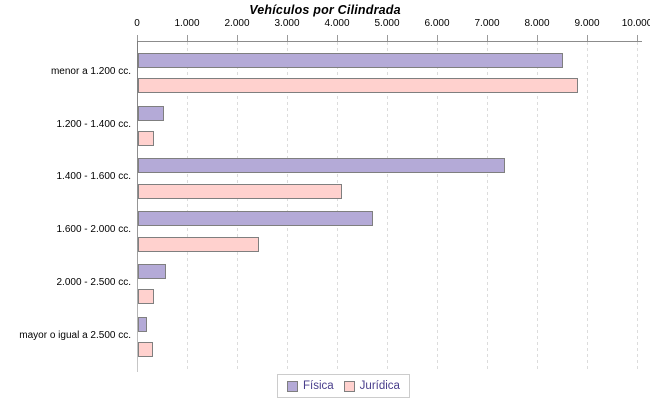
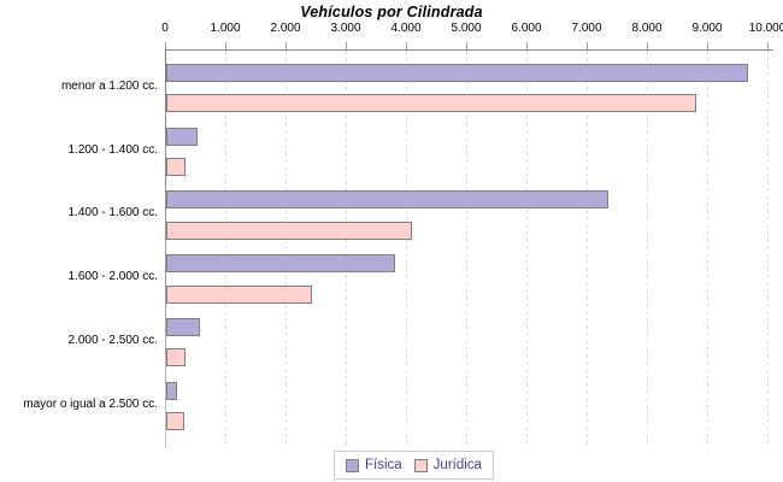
Física/menor a 1.200 cc.: 8500 -> 9600
Física/1.600 - 2.000 cc.: 4700 -> 3800
